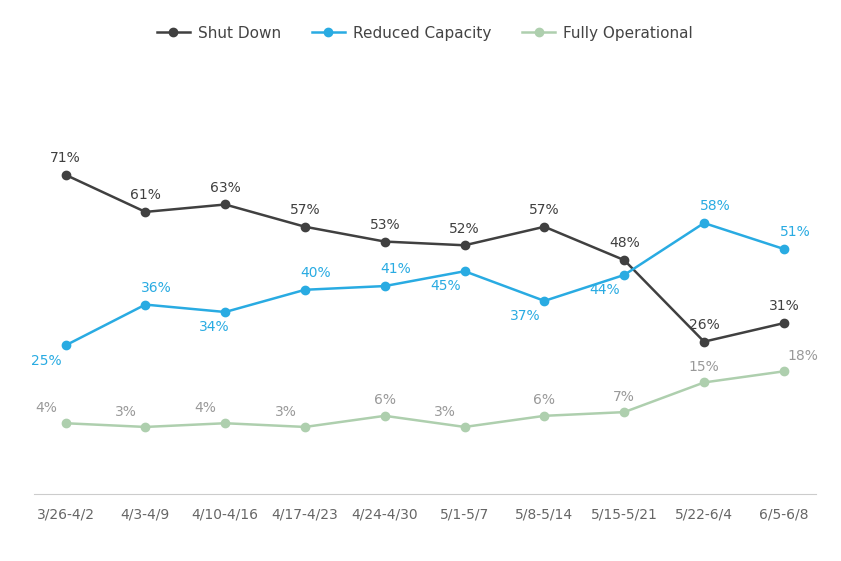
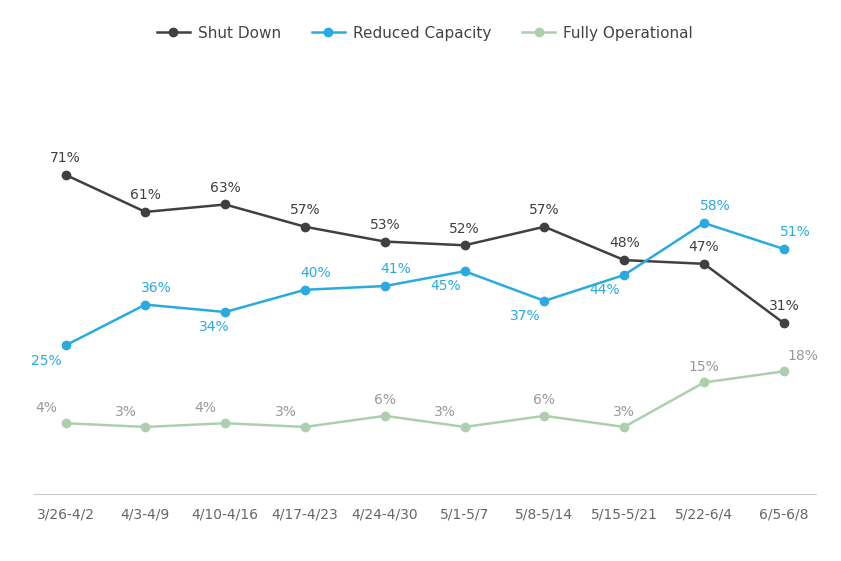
Fully Operational/5/15-5/21: 7% -> 3%
Shut Down/5/22-6/4: 26% -> 47%
